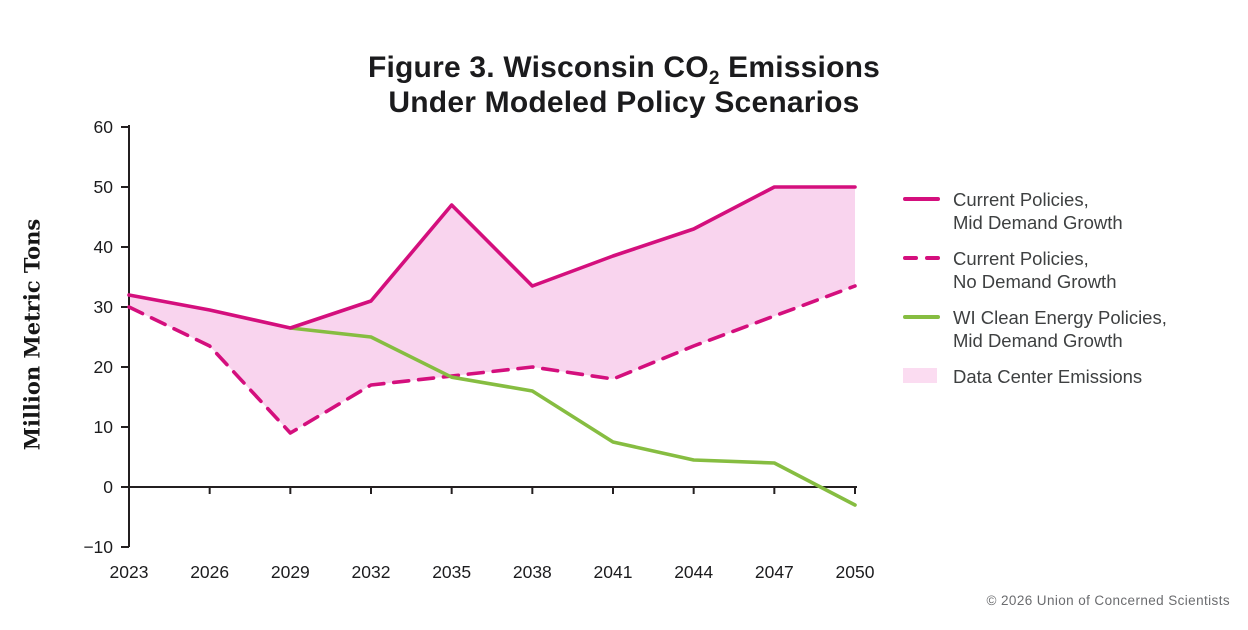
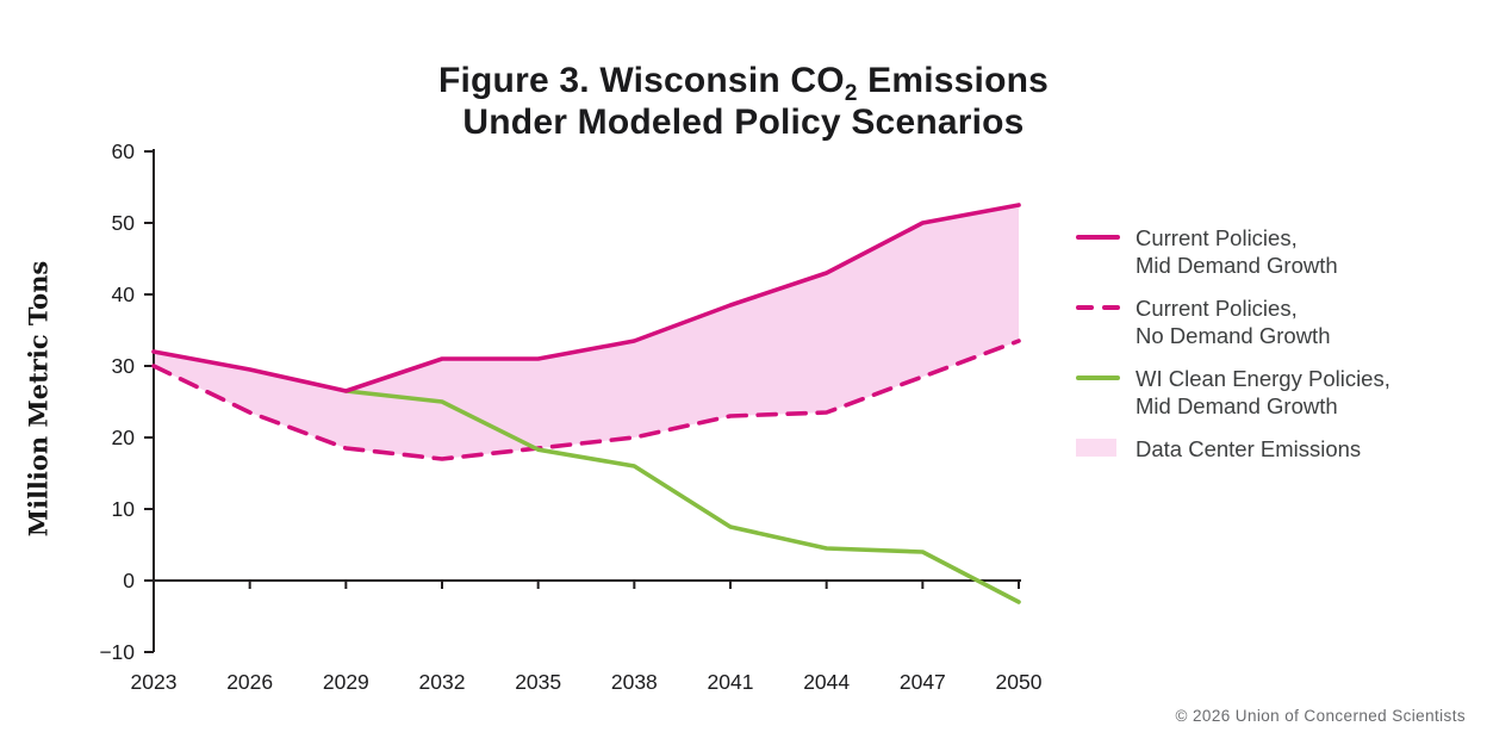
Current Policies, No Demand Growth/2029: 9 -> 18
Current Policies, Mid Demand Growth/2035: 47 -> 31
Current Policies, No Demand Growth/2041: 18 -> 23
Current Policies, Mid Demand Growth/2050: 50 -> 52
